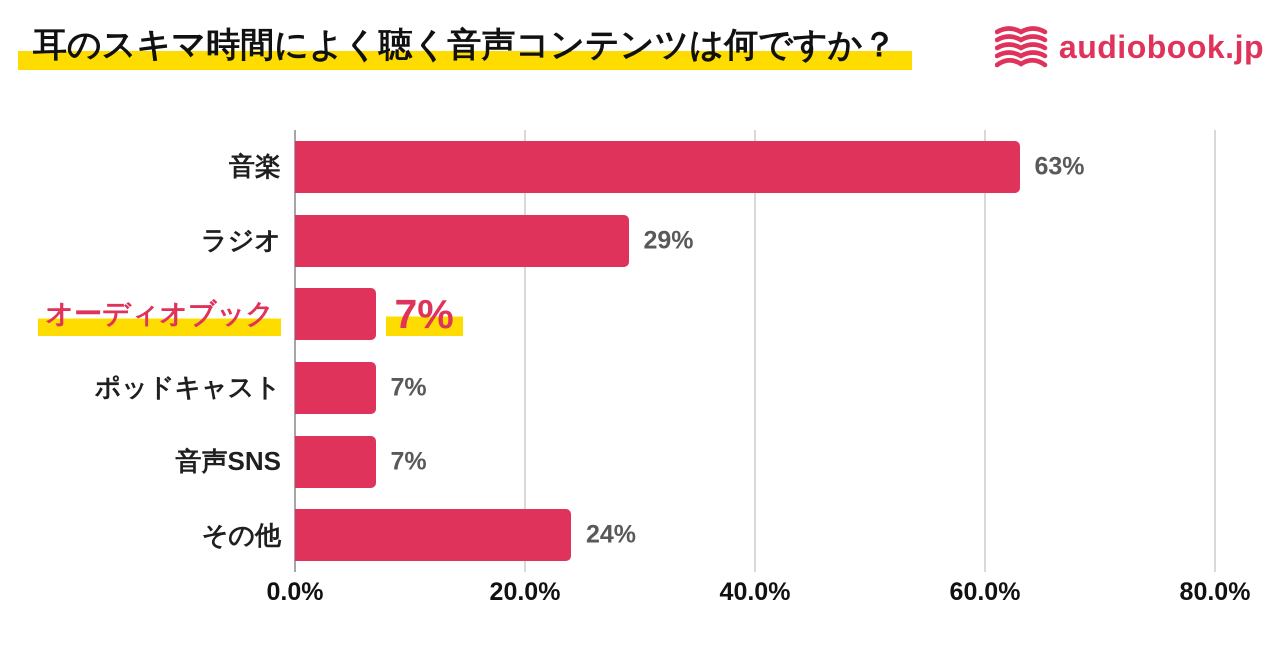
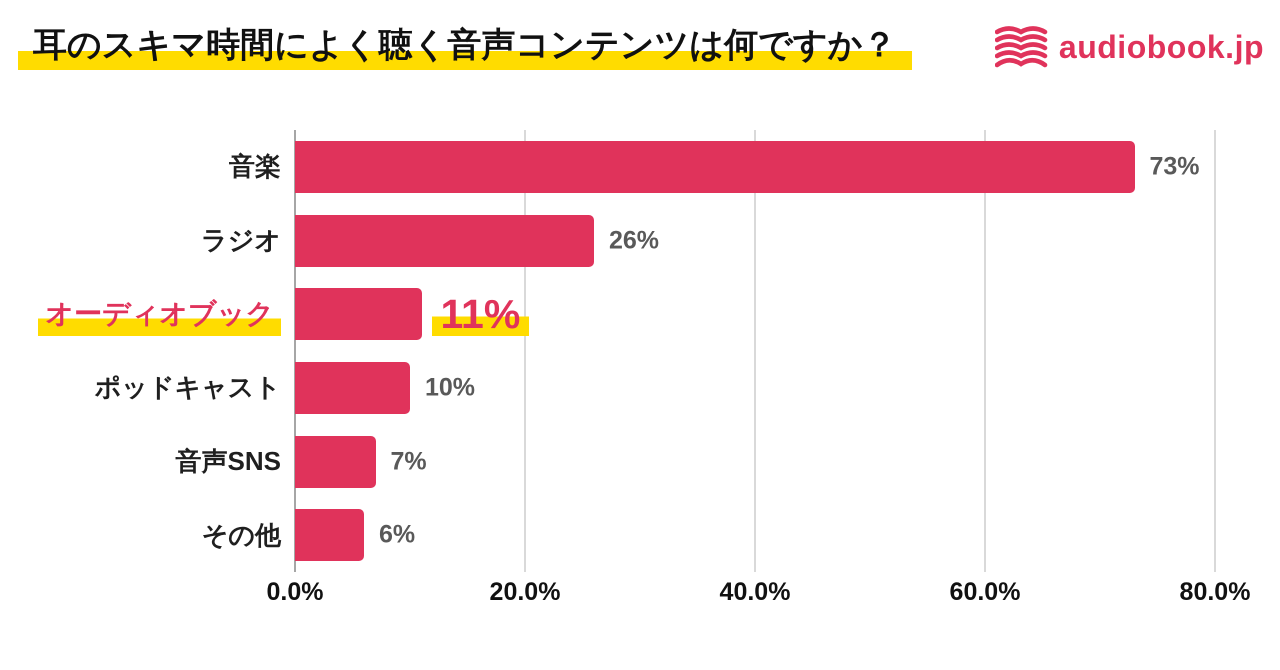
音楽: 63% -> 73%
ラジオ: 29% -> 26%
オーディオブック: 7% -> 11%
ポッドキャスト: 7% -> 10%
その他: 24% -> 6%
